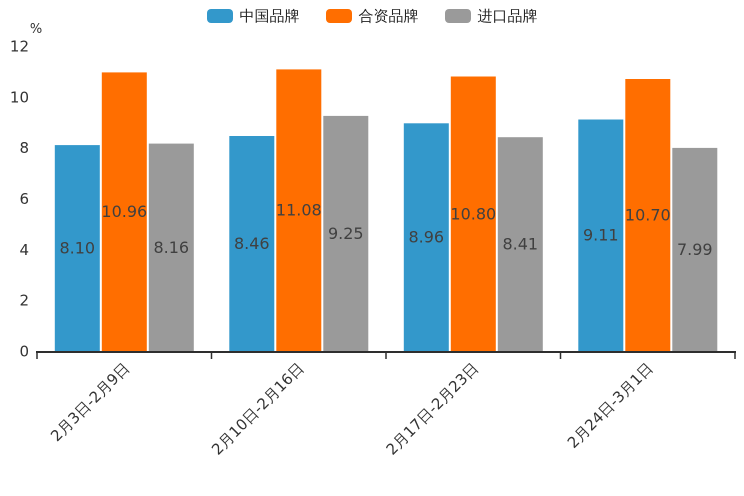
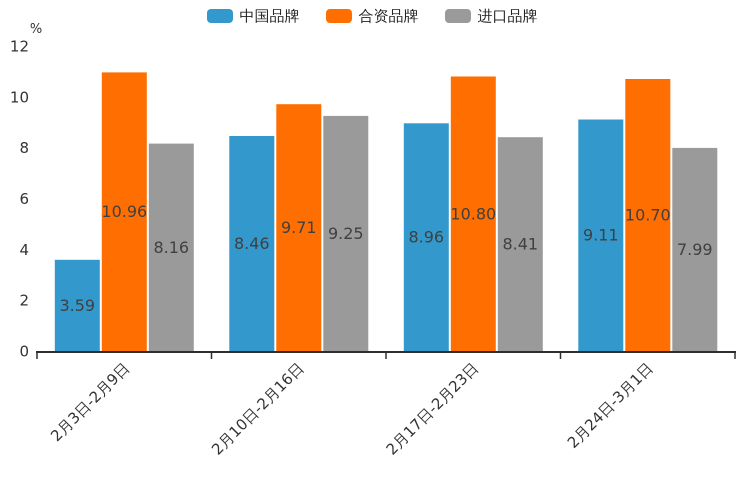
中国品牌/2月3日-2月9日: 8.10 -> 3.59
合资品牌/2月10日-2月16日: 11.08 -> 9.71
